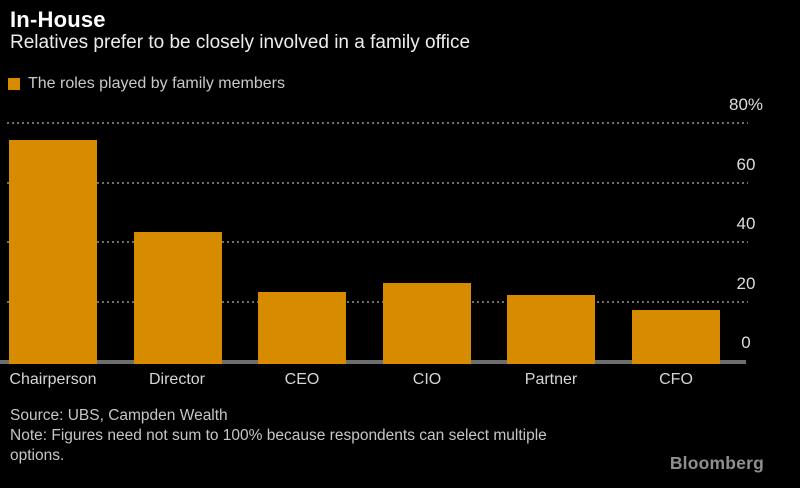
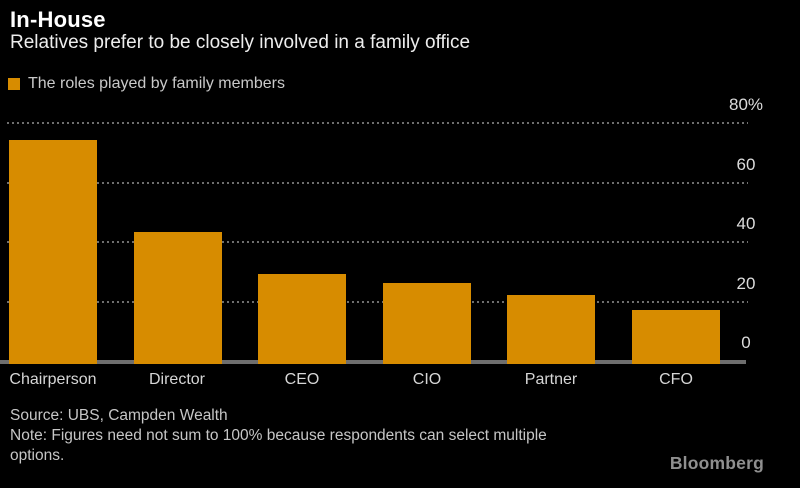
CEO: 23 -> 29
